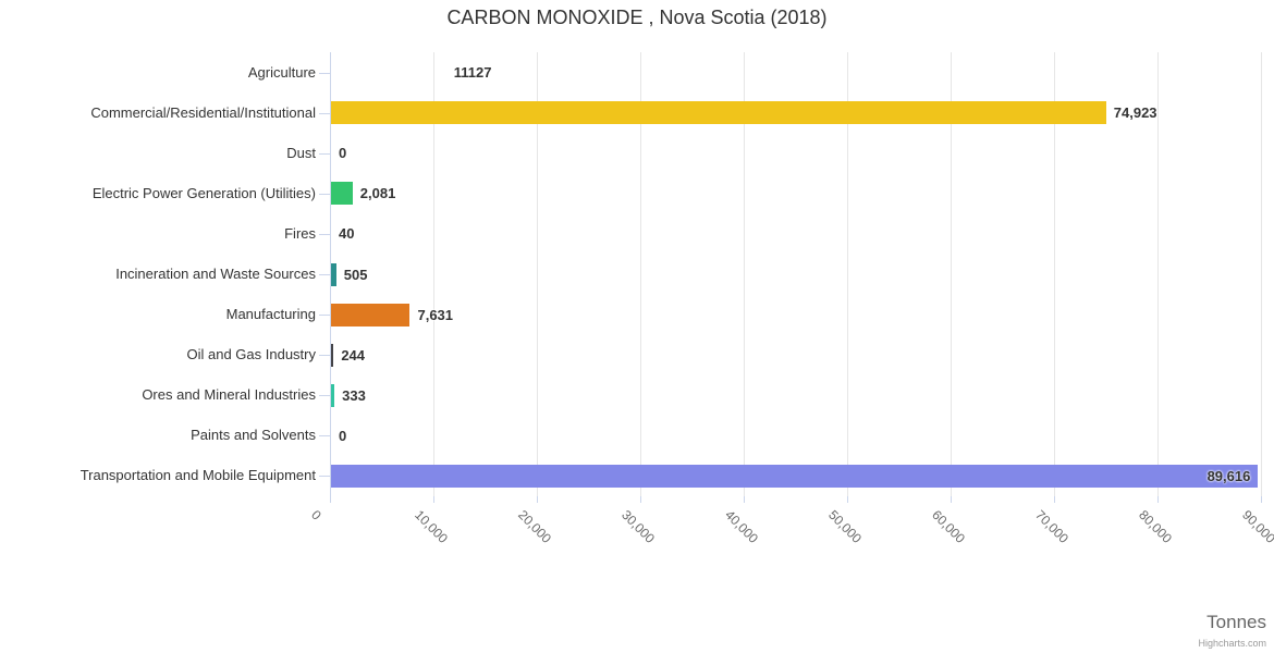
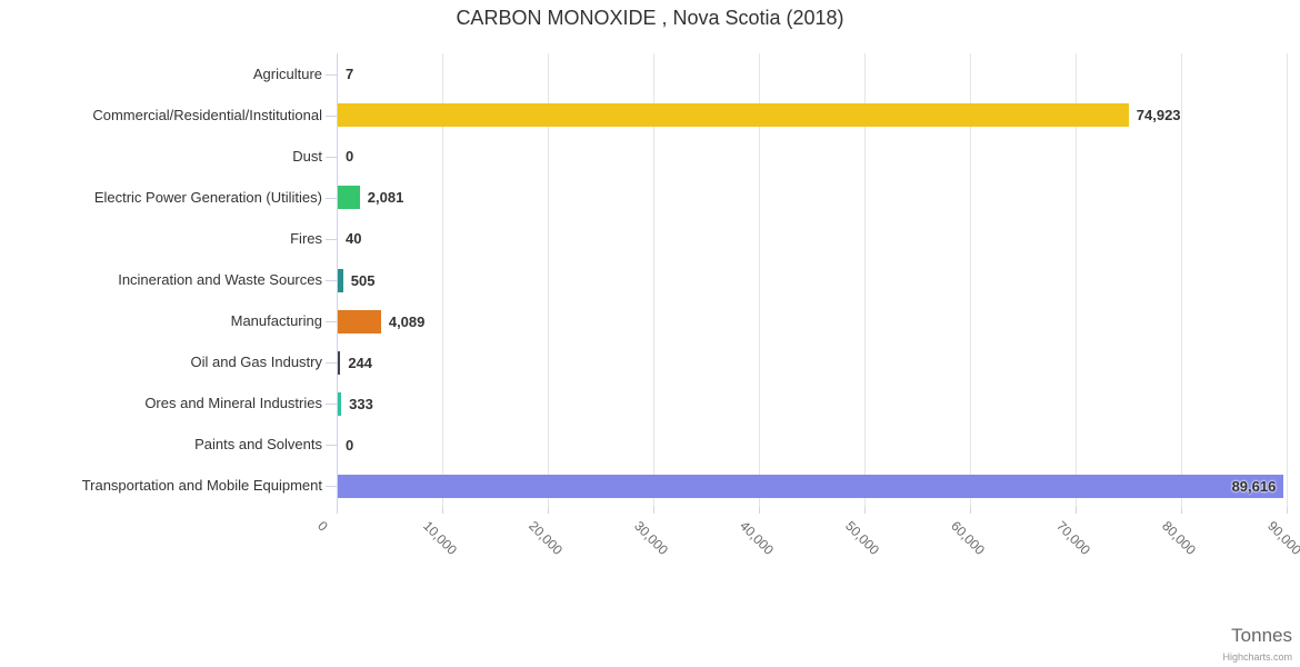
Agriculture: 11127 -> 7
Manufacturing: 7,631 -> 4,089
